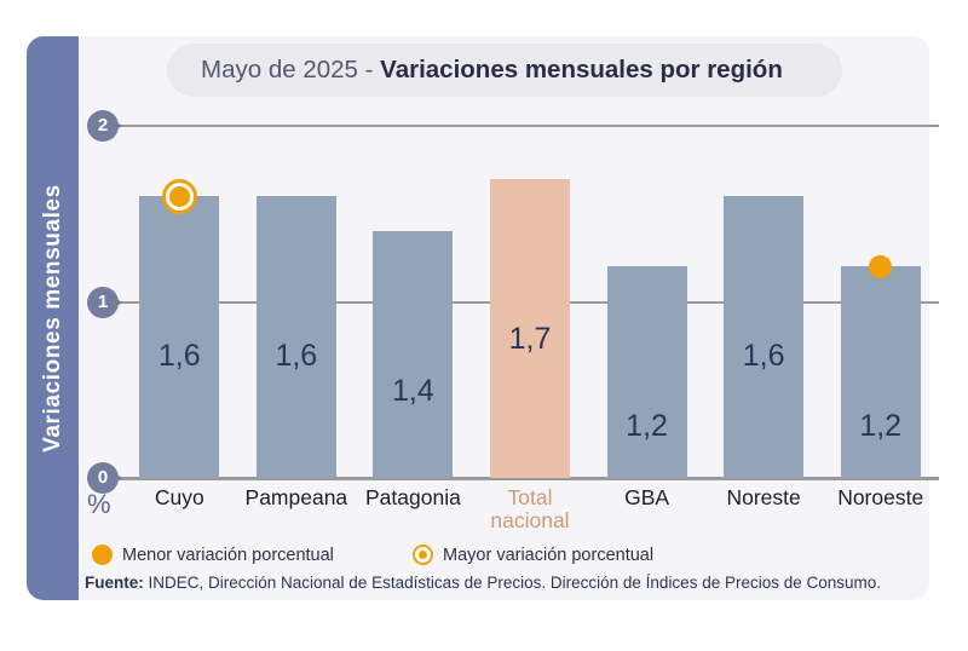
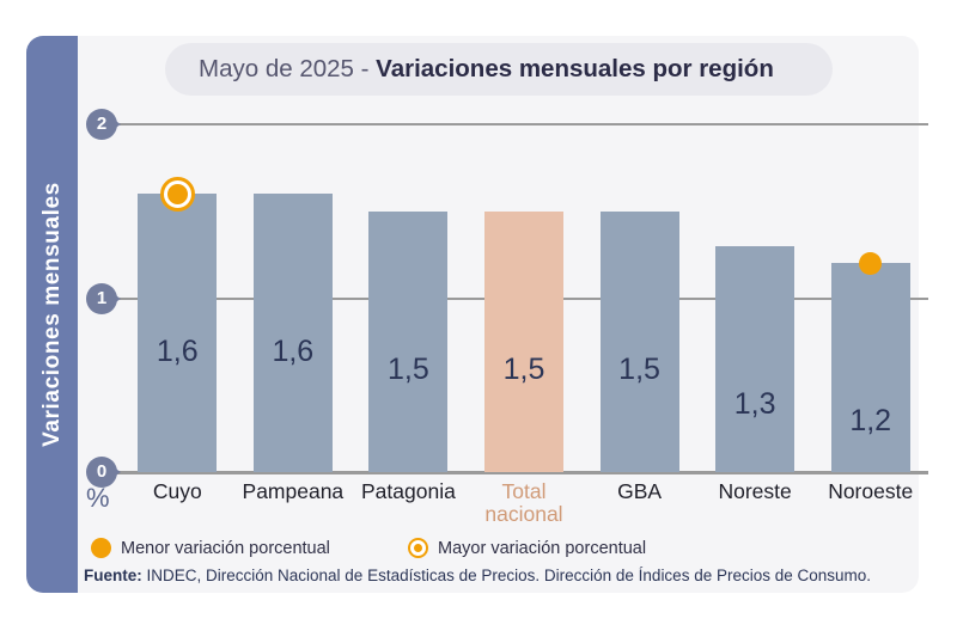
Patagonia: 1,4 -> 1,5
Total nacional: 1,7 -> 1,5
GBA: 1,2 -> 1,5
Noreste: 1,6 -> 1,3
